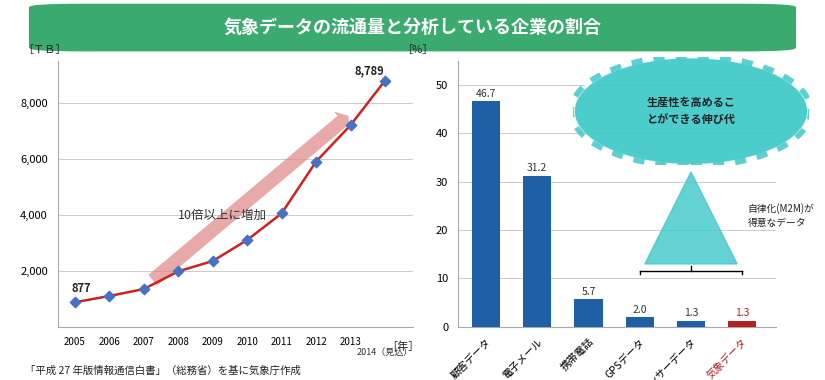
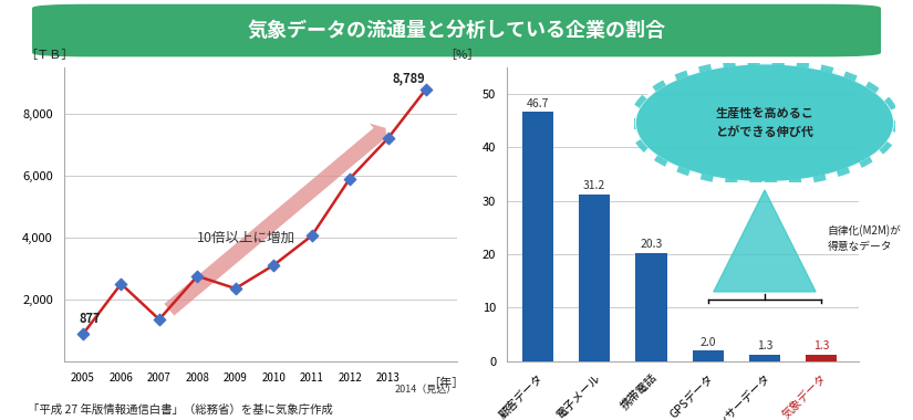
2006: 1,100 -> 2,500
2008: 1,980 -> 2,750
携帯電話: 5.7 -> 20.3
